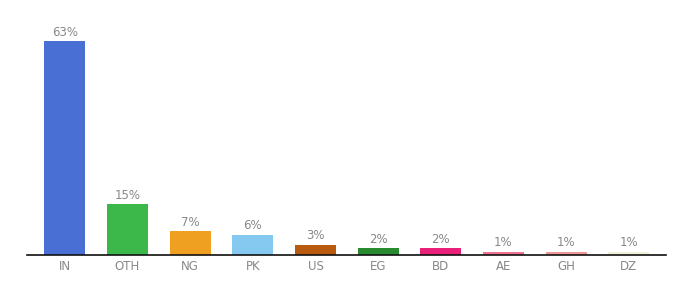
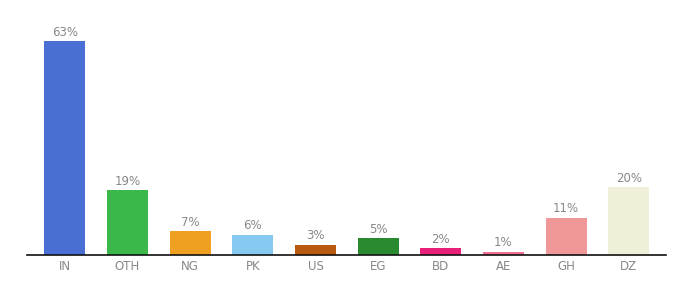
OTH: 15% -> 19%
EG: 2% -> 5%
GH: 1% -> 11%
DZ: 1% -> 20%
